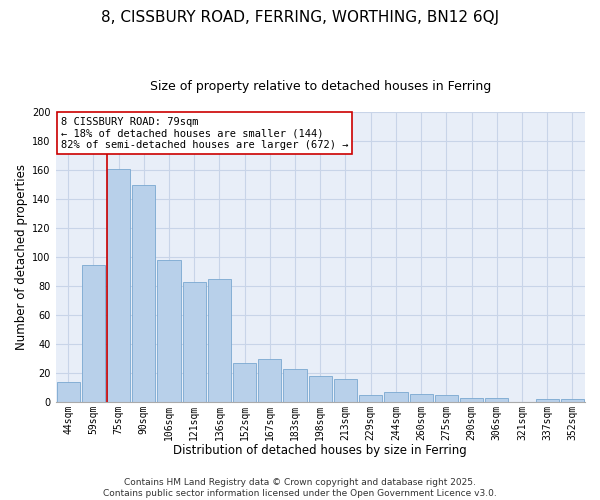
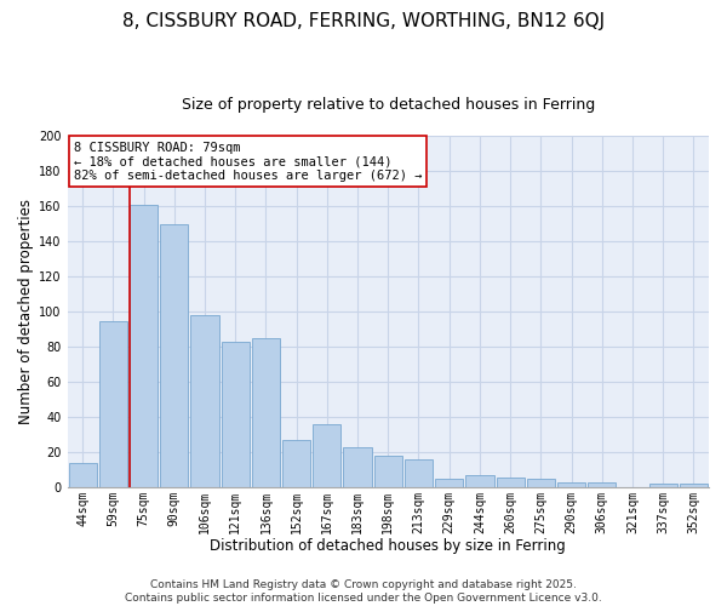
167sqm: 30 -> 36
